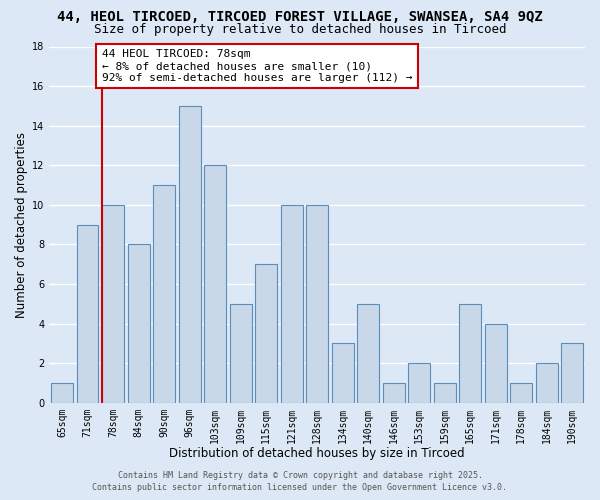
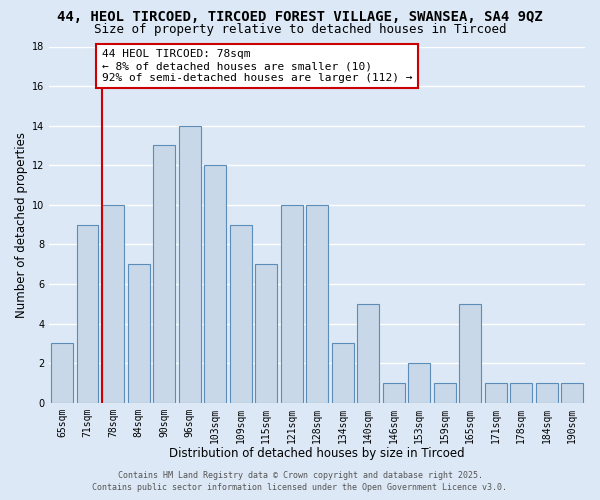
65sqm: 1 -> 3
84sqm: 8 -> 7
90sqm: 11 -> 13
96sqm: 15 -> 14
109sqm: 5 -> 9
171sqm: 4 -> 1
184sqm: 2 -> 1
190sqm: 3 -> 1
